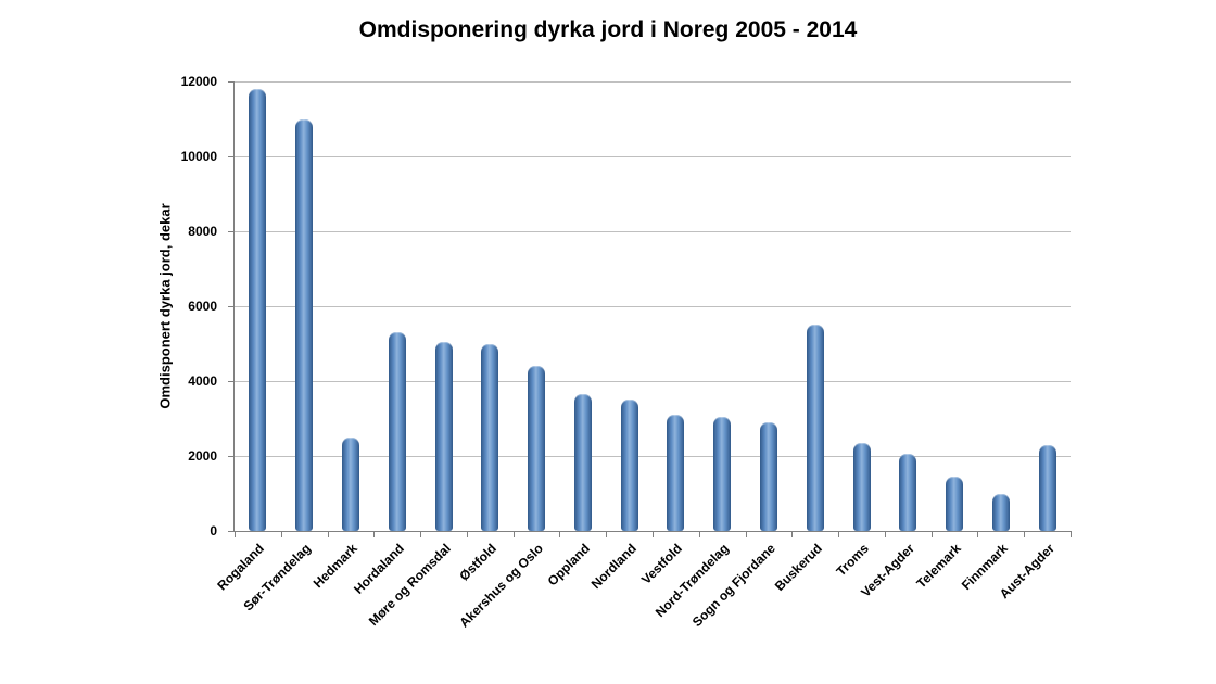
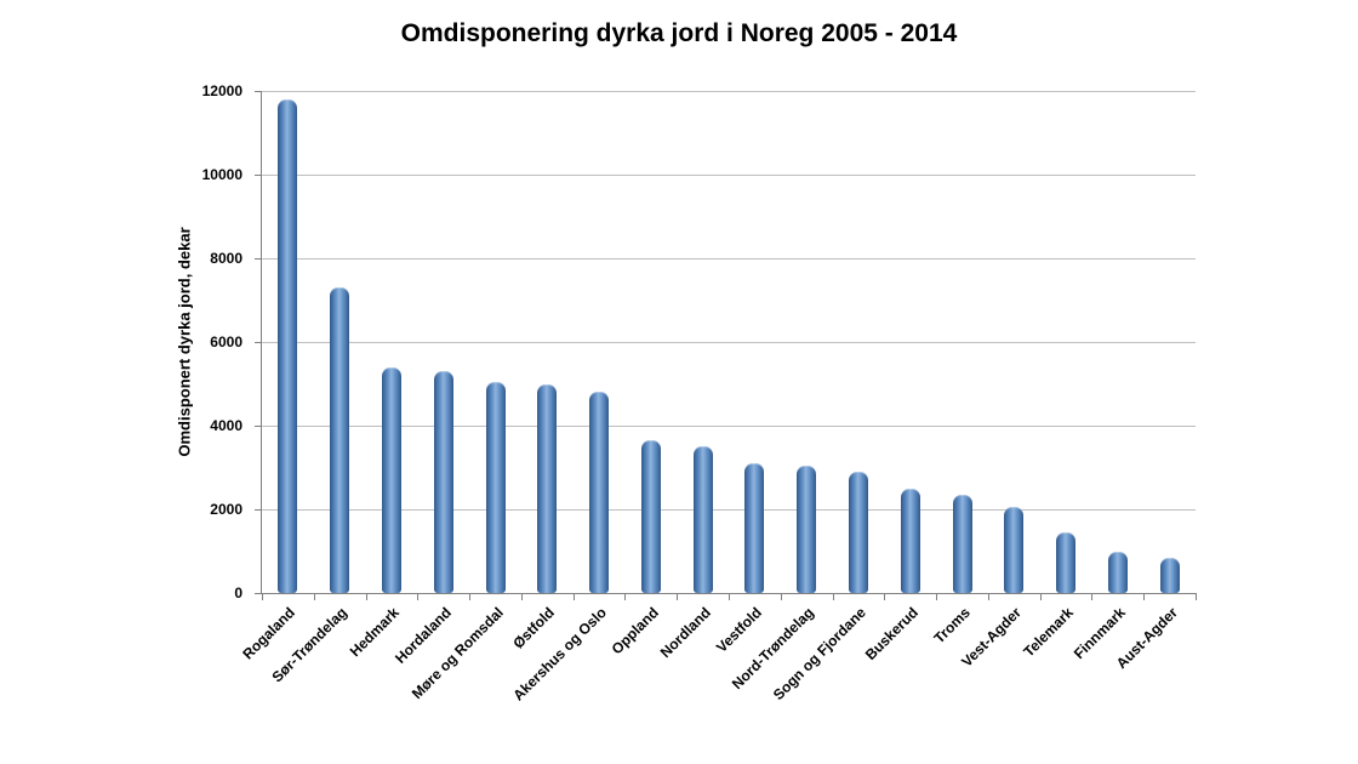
Sør-Trøndelag: 11000 -> 7300
Hedmark: 2500 -> 5400
Akershus og Oslo: 4400 -> 4800
Buskerud: 5500 -> 2500
Aust-Agder: 2300 -> 800
